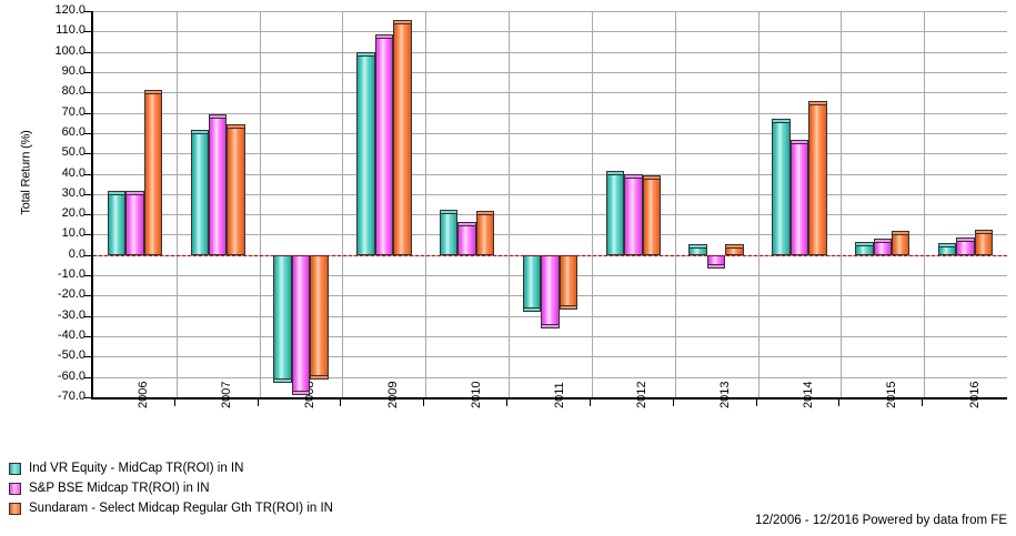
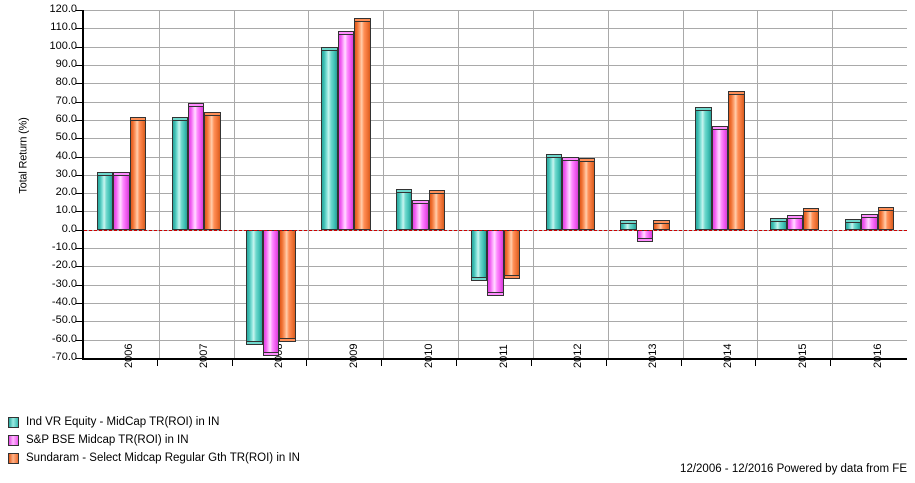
Sundaram - Select Midcap Regular Gth TR(ROI) in IN/2006: 80 -> 60
